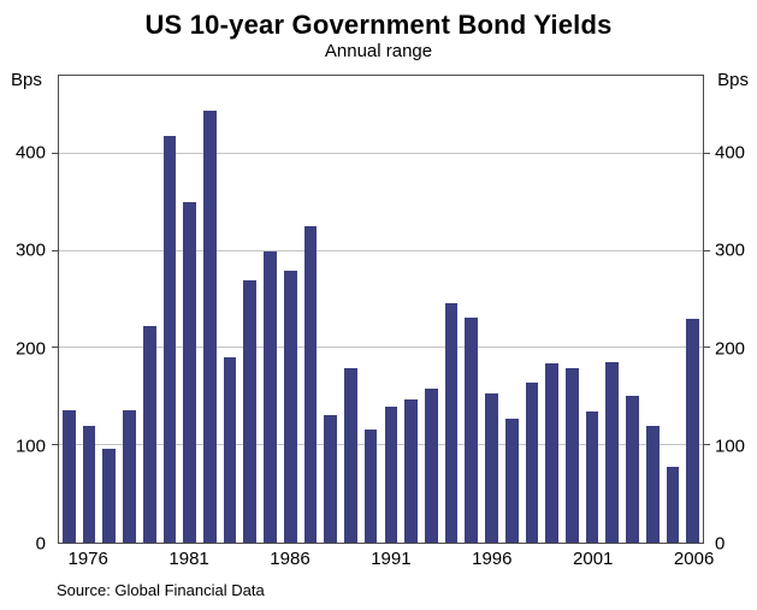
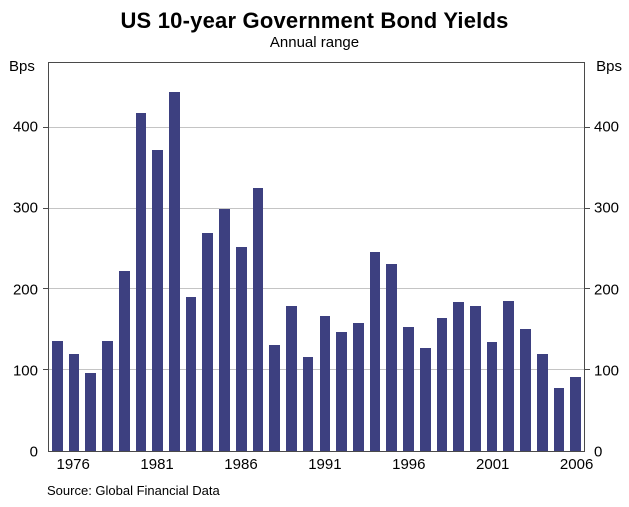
1981: 350 -> 370
1986: 280 -> 250
1991: 140 -> 170
2006: 230 -> 90
